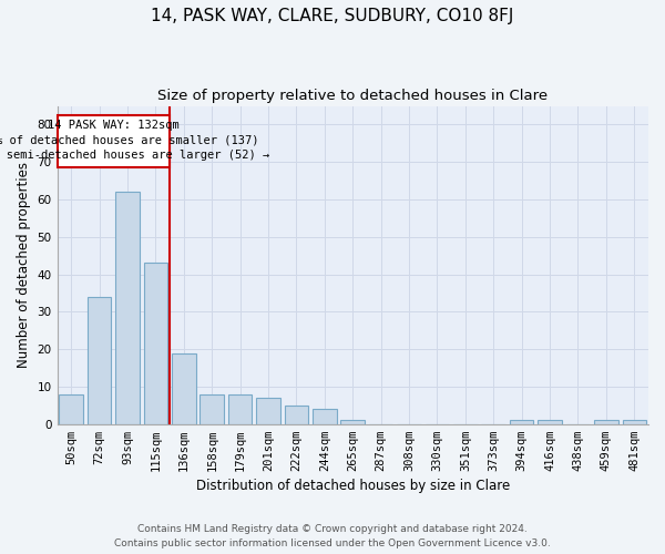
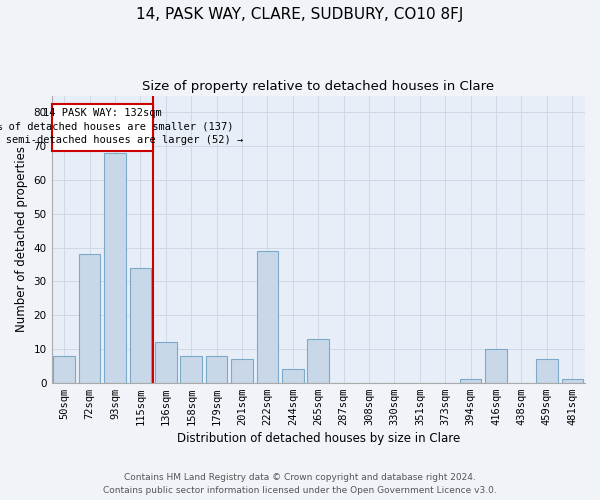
72sqm: 34 -> 38
93sqm: 62 -> 68
115sqm: 43 -> 34
136sqm: 19 -> 12
222sqm: 5 -> 39
265sqm: 1 -> 13
416sqm: 1 -> 10
459sqm: 1 -> 7
